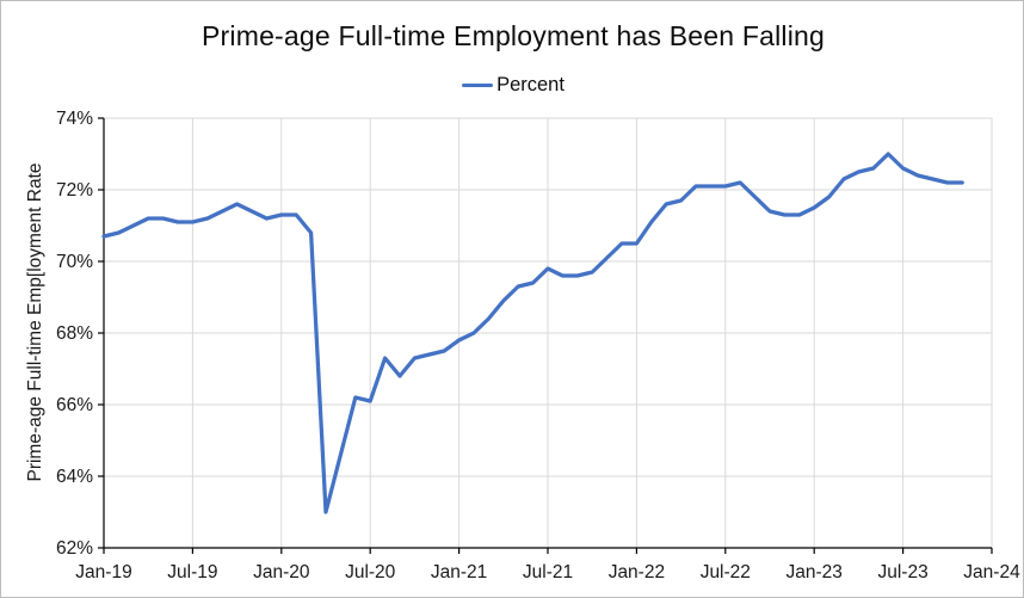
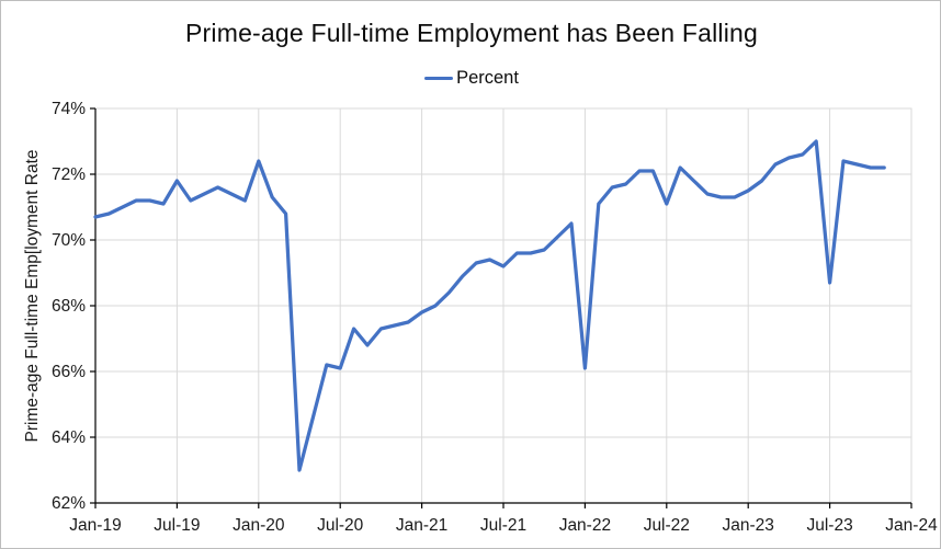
Jul-19: 71.1% -> 71.8%
Jan-20: 71.3% -> 72.4%
Jul-21: 69.8% -> 69.2%
Jan-22: 70.5% -> 66.1%
Jul-22: 72.1% -> 71.1%
Jul-23: 72.6% -> 68.7%
